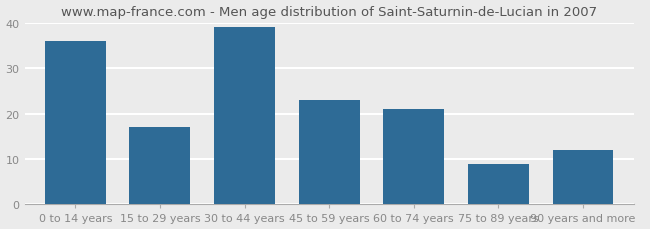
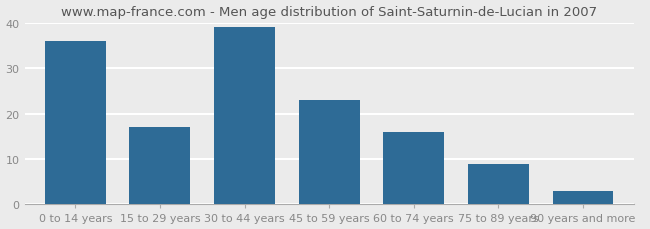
60 to 74 years: 21 -> 16
90 years and more: 12 -> 3
